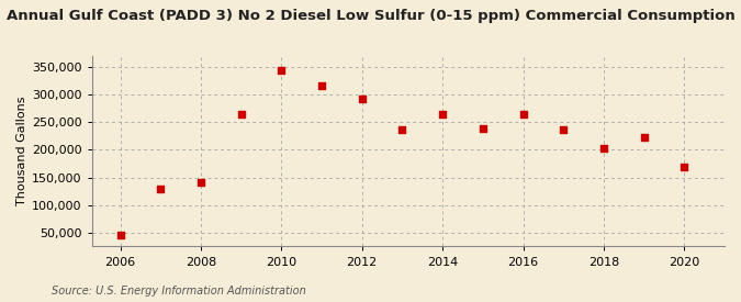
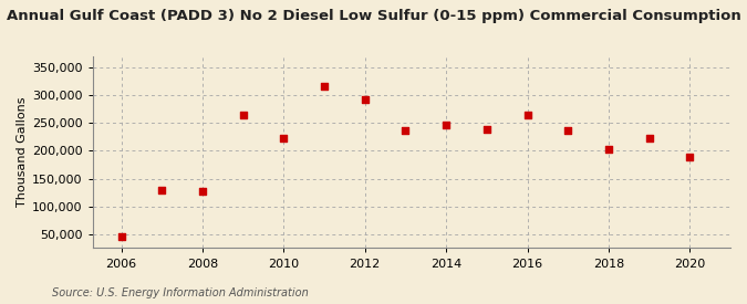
2008: 142,000 -> 128,000
2010: 344,000 -> 222,000
2014: 264,000 -> 246,000
2020: 168,000 -> 188,000
